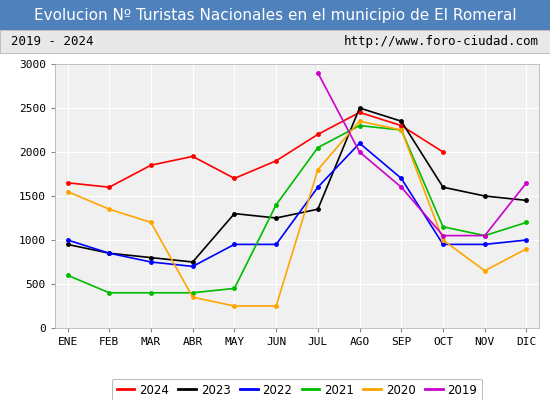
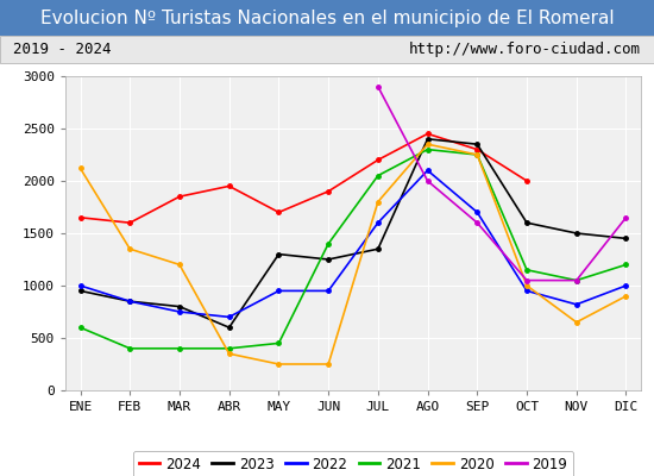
2020/ENE: 1550 -> 2120
2023/ABR: 750 -> 600
2023/AGO: 2500 -> 2400
2022/NOV: 950 -> 820
